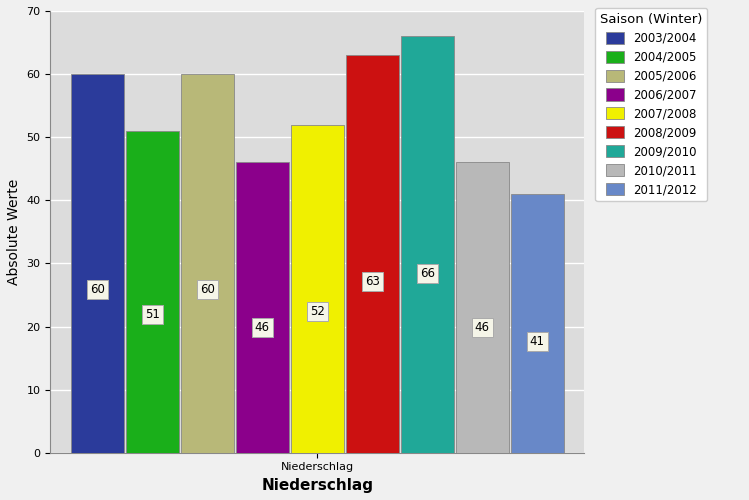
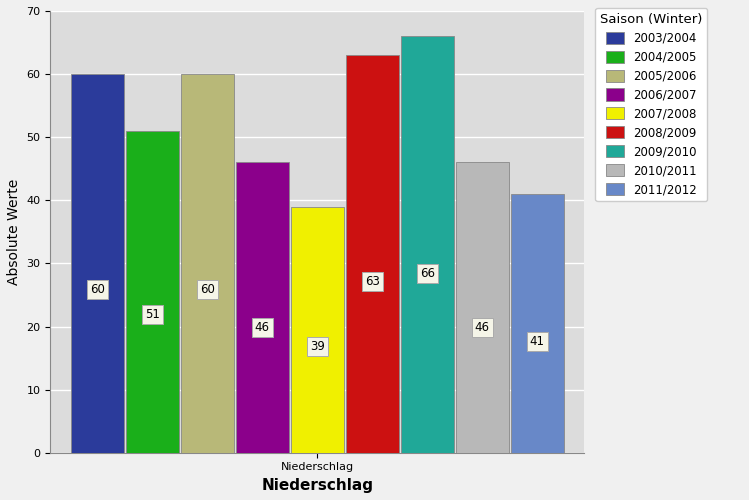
Niederschlag: 52 -> 39
